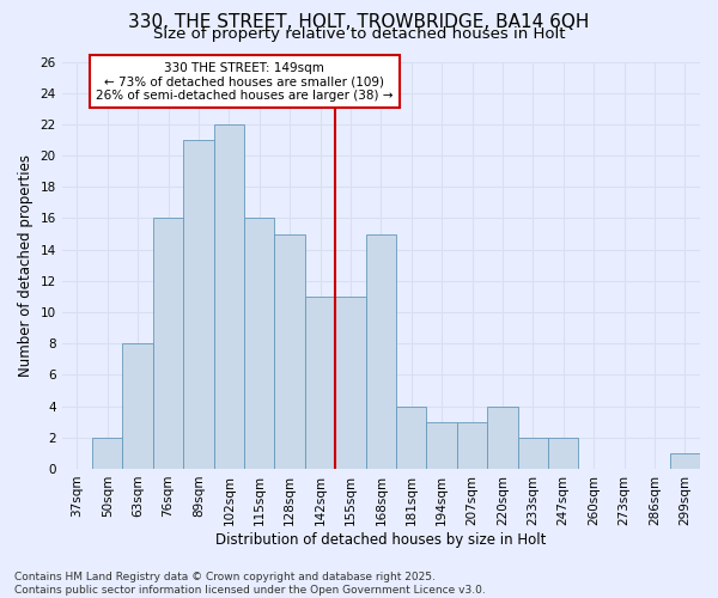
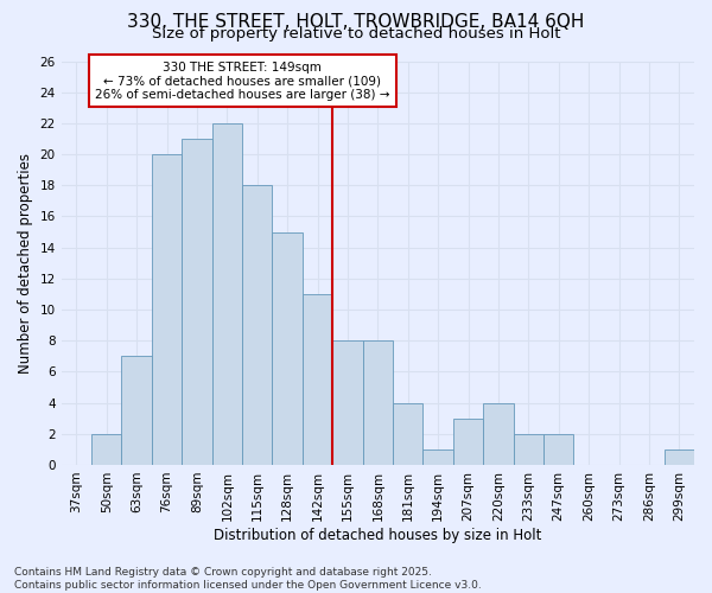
63sqm: 8 -> 7
76sqm: 16 -> 20
115sqm: 16 -> 18
155sqm: 11 -> 8
168sqm: 15 -> 8
194sqm: 3 -> 1
